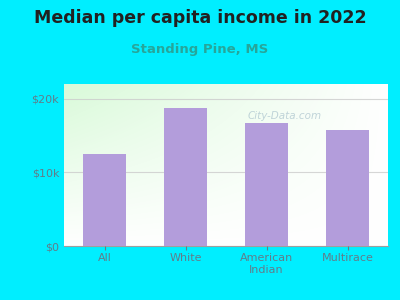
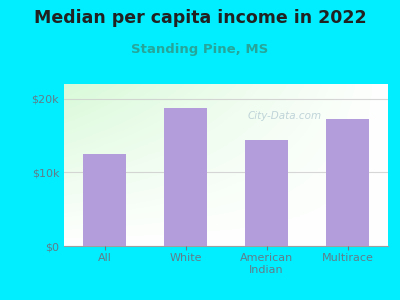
American Indian: $16.7k -> $14.4k
Multirace: $15.7k -> $17.2k
